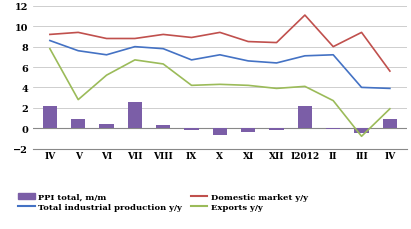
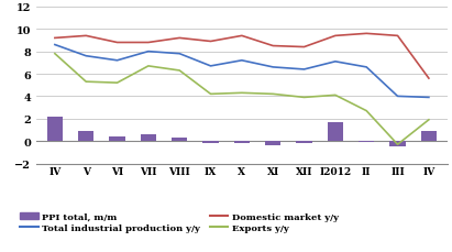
Exports y/y/V: 2.8 -> 5.3
PPI total, m/m/VII: 2.6 -> 0.6
PPI total, m/m/X: -0.7 -> -0.1
PPI total, m/m/I2012: 2.2 -> 1.7
Domestic market y/y/I2012: 11.1 -> 9.4
Total industrial production y/y/II: 7.2 -> 6.6
Domestic market y/y/II: 8.0 -> 9.6
Exports y/y/III: -0.8 -> -0.3
